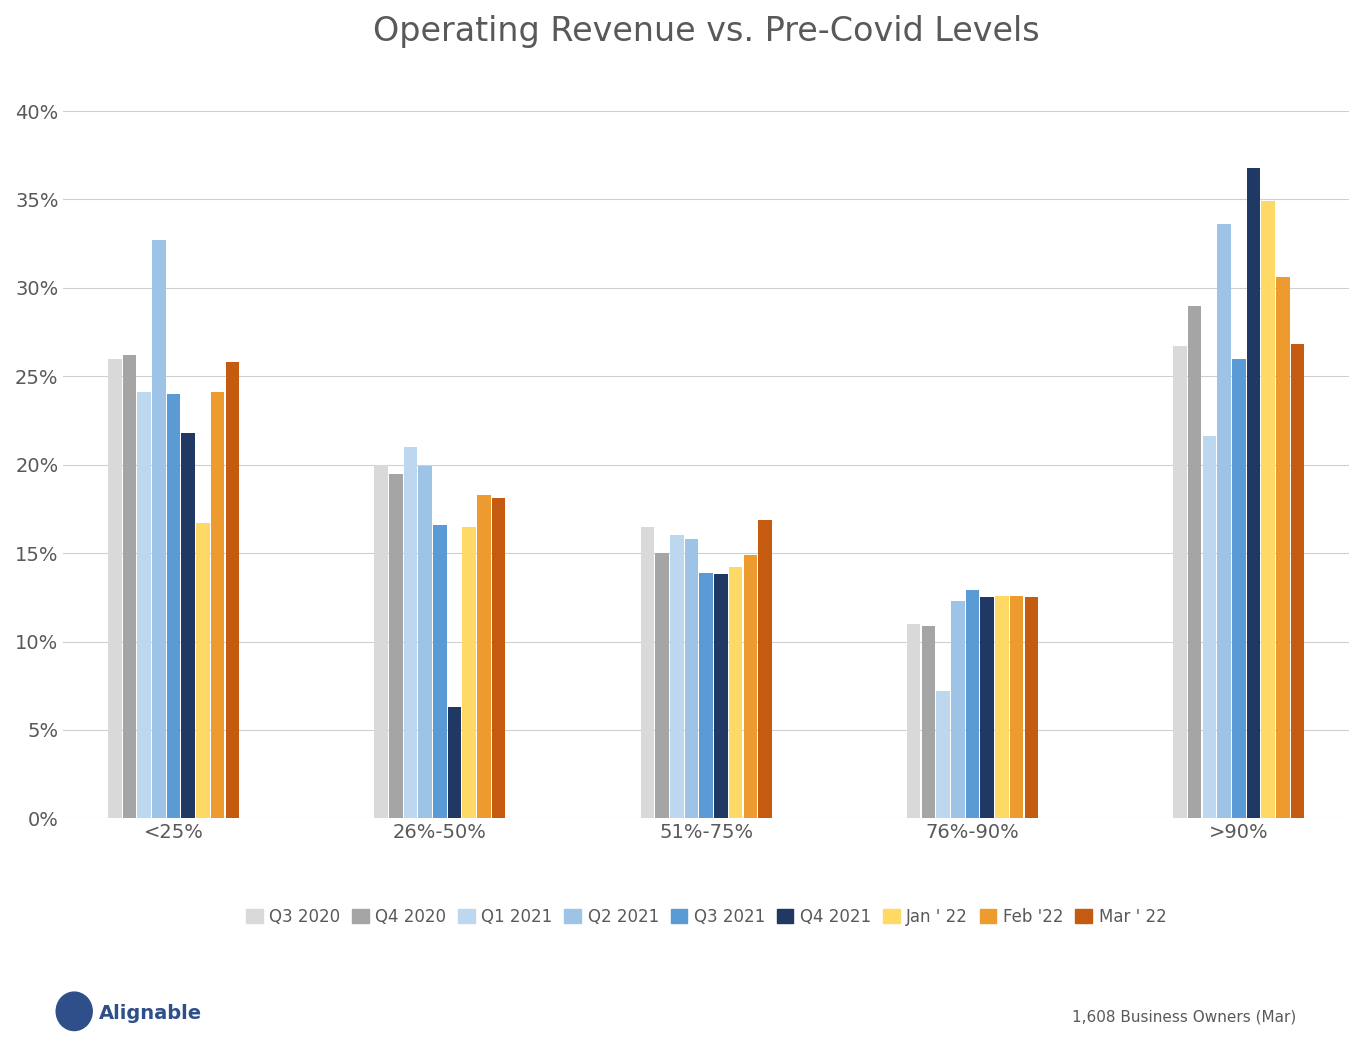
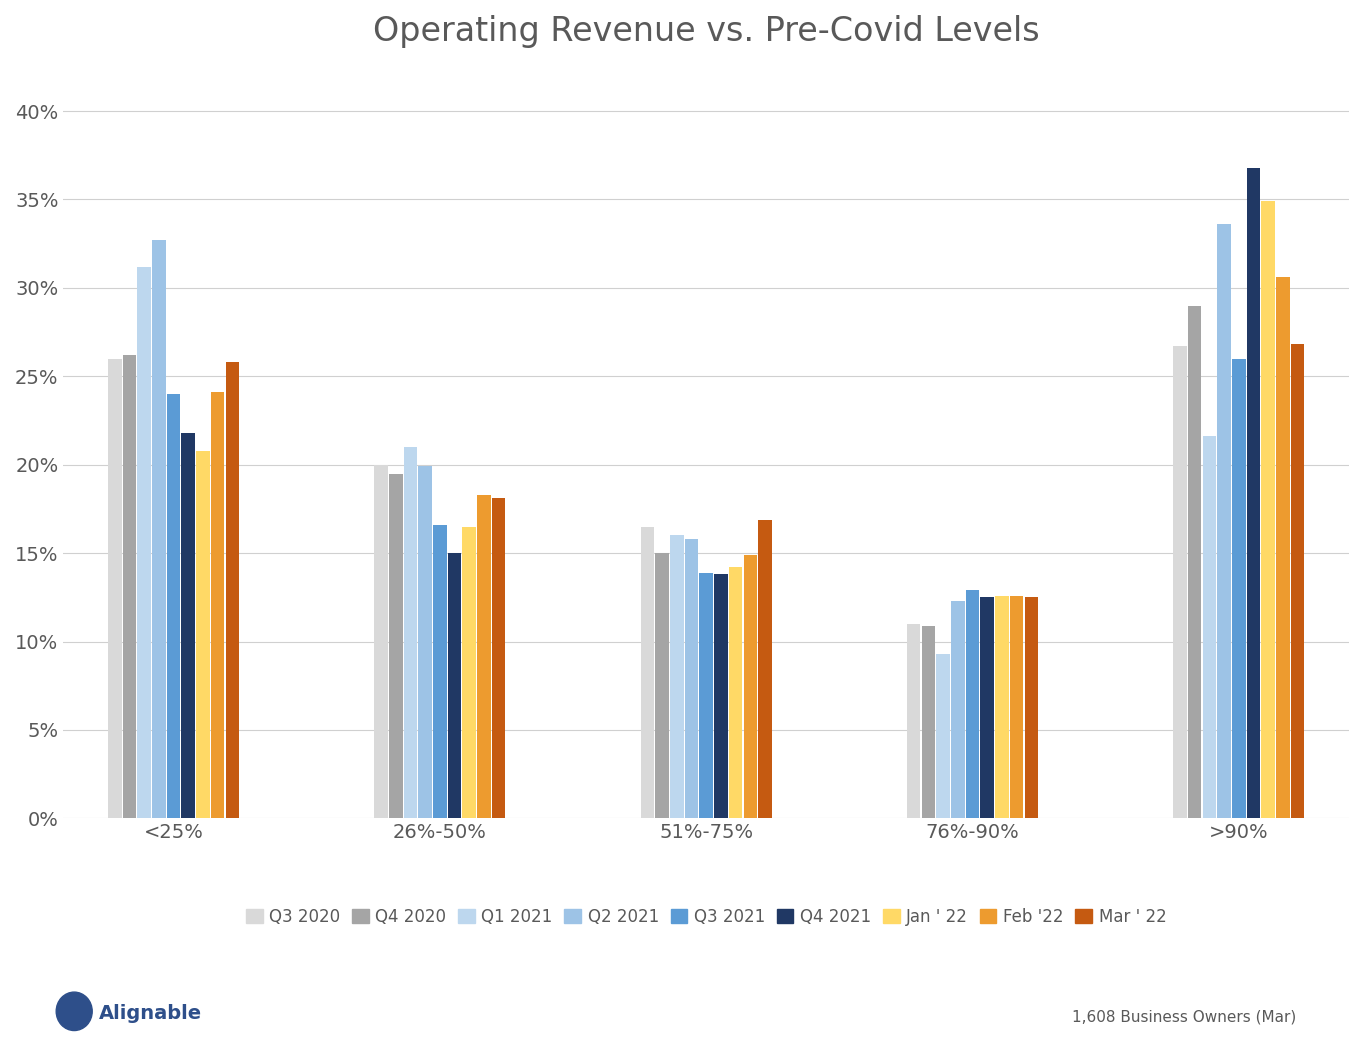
Q1 2021/<25%: 24.1% -> 31.2%
Jan ' 22/<25%: 16.7% -> 20.8%
Q4 2021/26%-50%: 6.3% -> 15.0%
Q1 2021/76%-90%: 7.2% -> 9.3%
